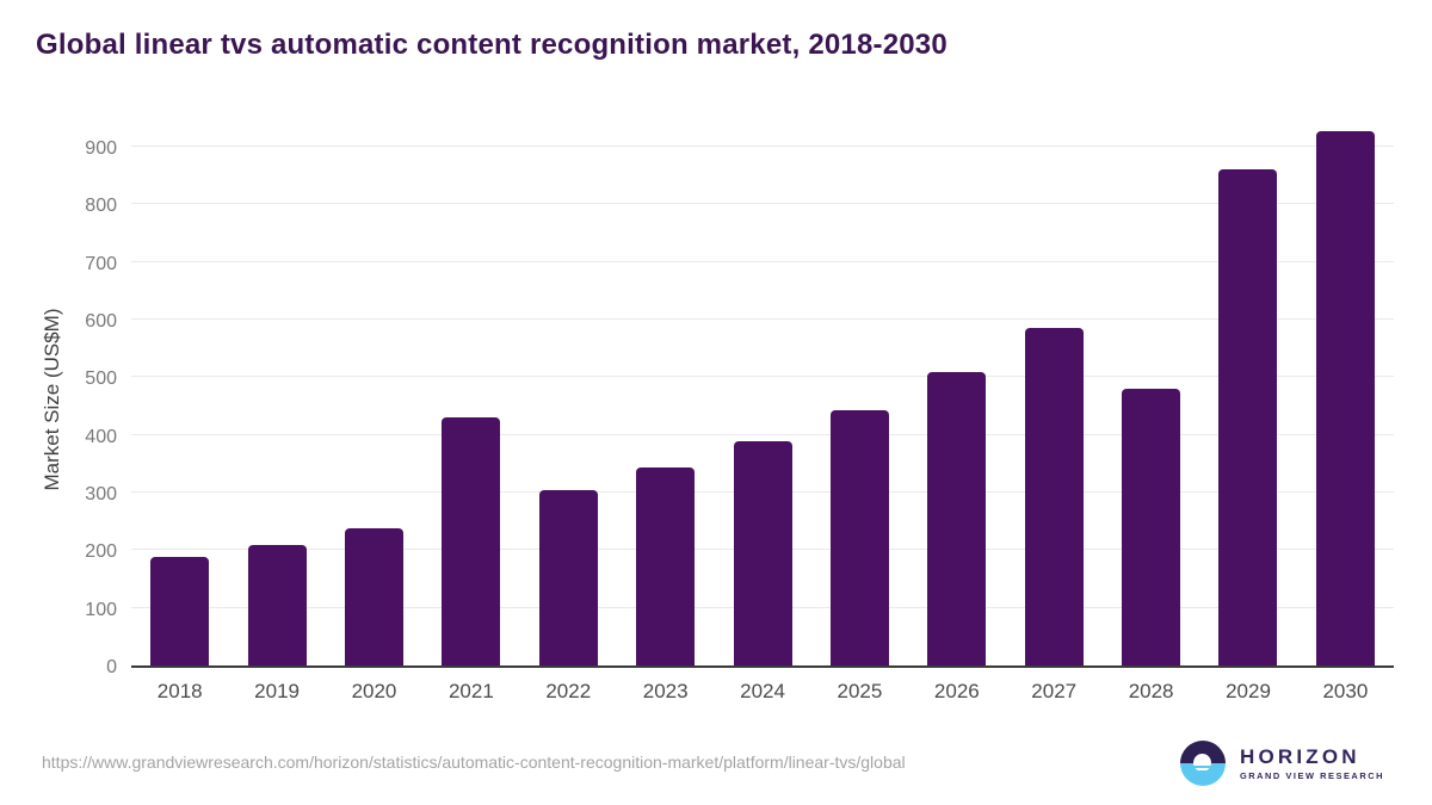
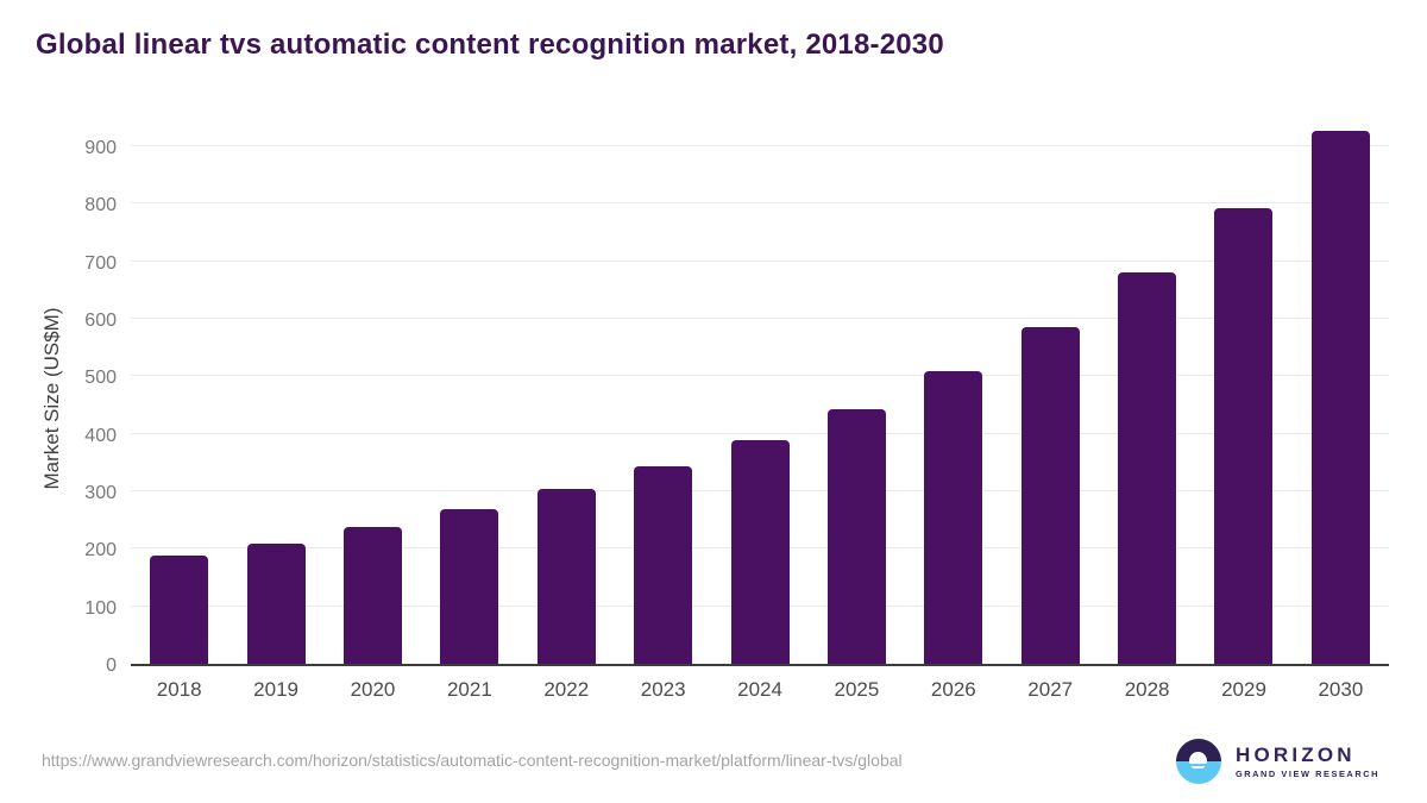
2021: 430 -> 270
2028: 480 -> 680
2029: 860 -> 790
